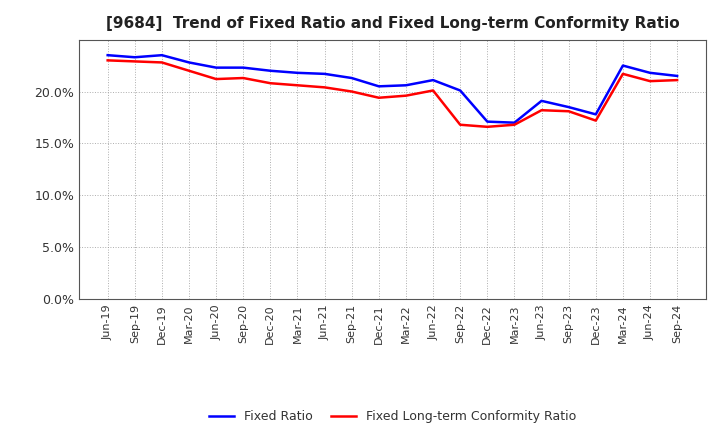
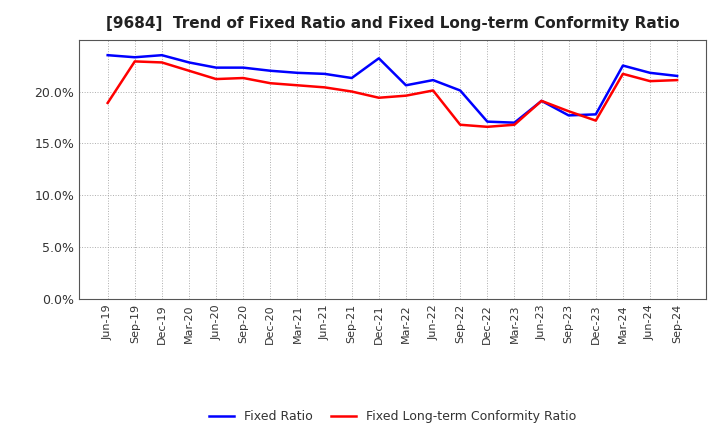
Fixed Long-term Conformity Ratio/Jun-19: 23.0% -> 18.9%
Fixed Ratio/Dec-21: 20.5% -> 23.2%
Fixed Long-term Conformity Ratio/Jun-23: 18.2% -> 19.1%
Fixed Ratio/Sep-23: 18.5% -> 17.7%
